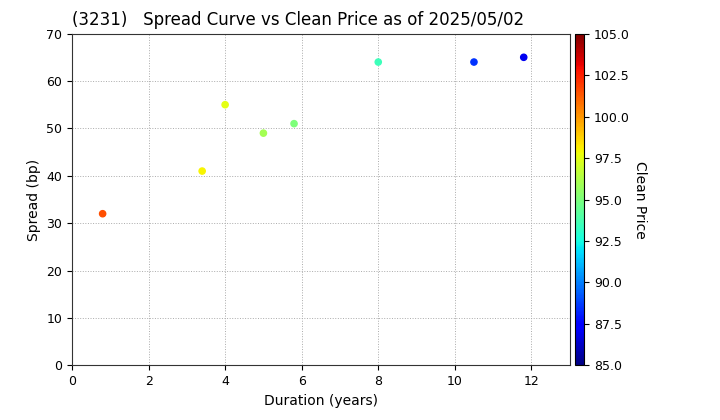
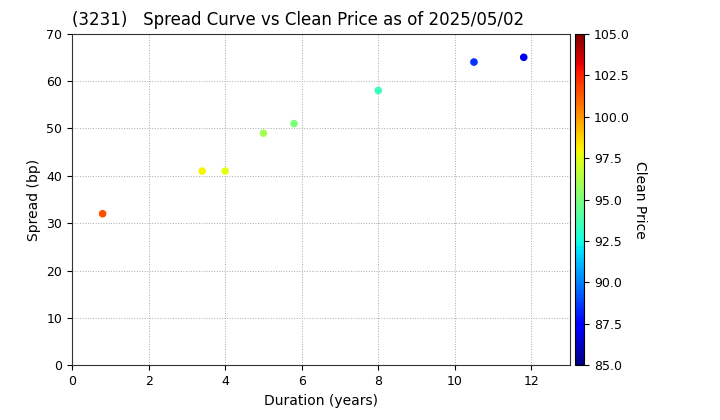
4: 55 -> 41
8: 64 -> 58
